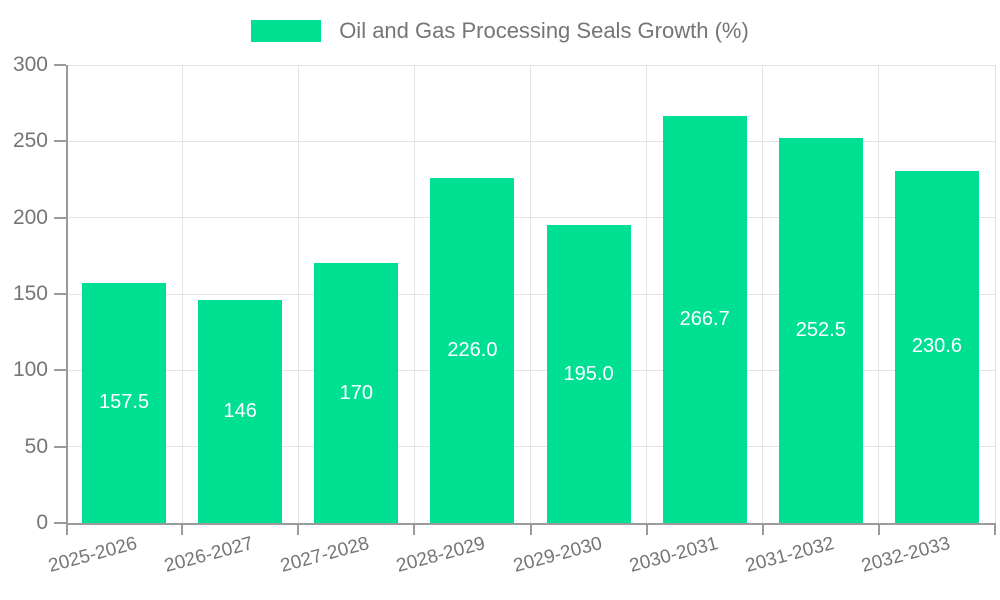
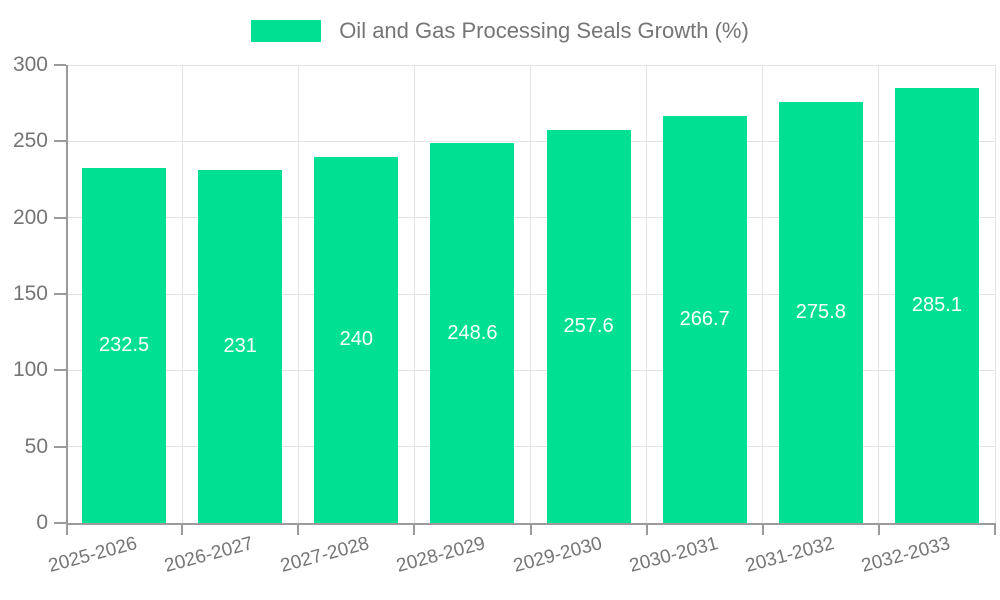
2025-2026: 157.5 -> 232.5
2026-2027: 146 -> 231
2027-2028: 170 -> 240
2028-2029: 226.0 -> 248.6
2029-2030: 195.0 -> 257.6
2031-2032: 252.5 -> 275.8
2032-2033: 230.6 -> 285.1
